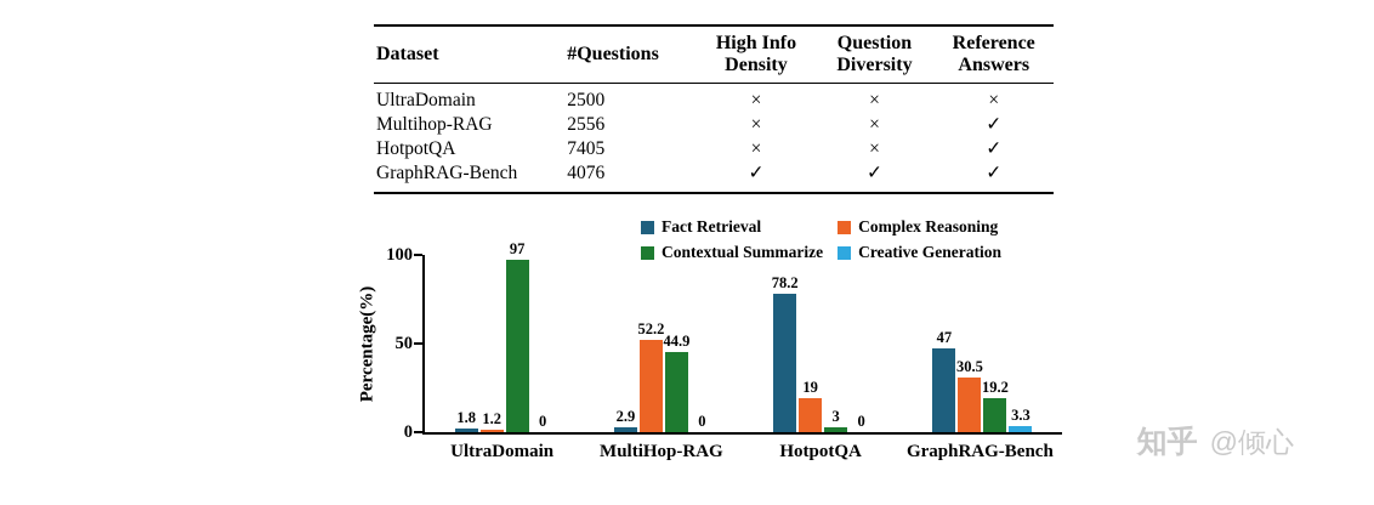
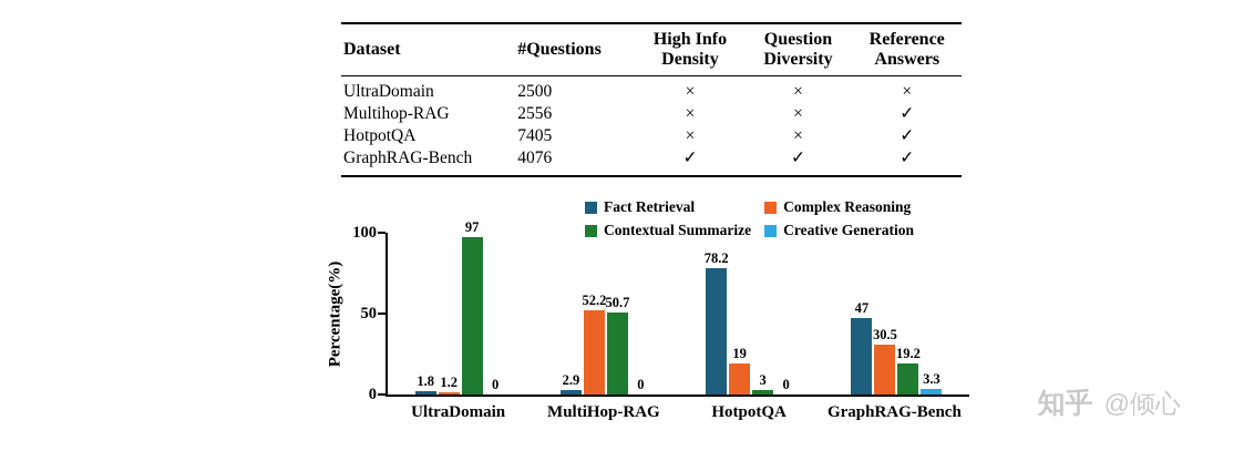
Contextual Summarize/MultiHop-RAG: 44.9 -> 50.7
